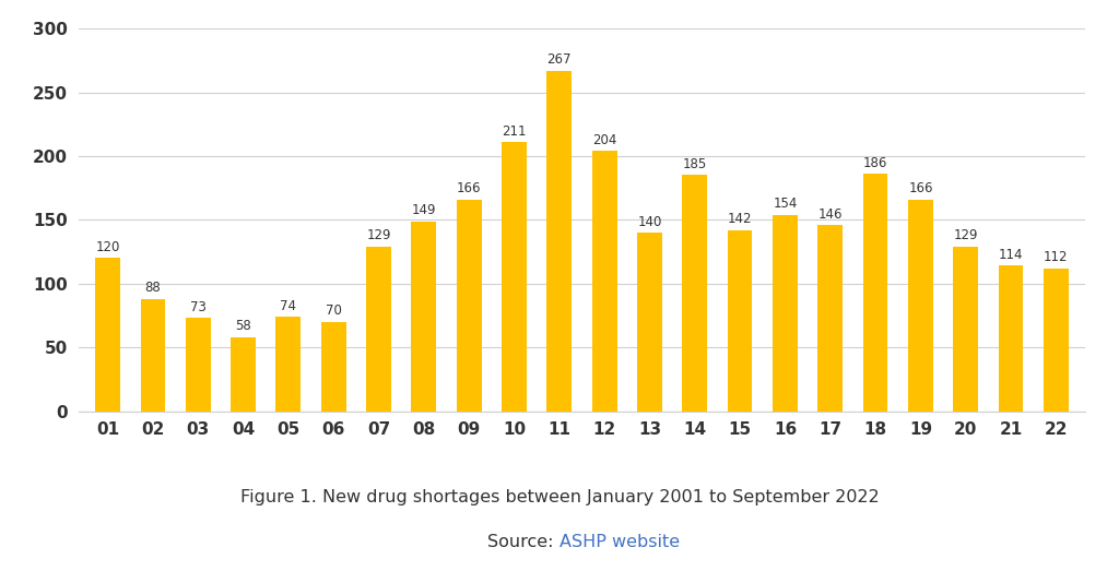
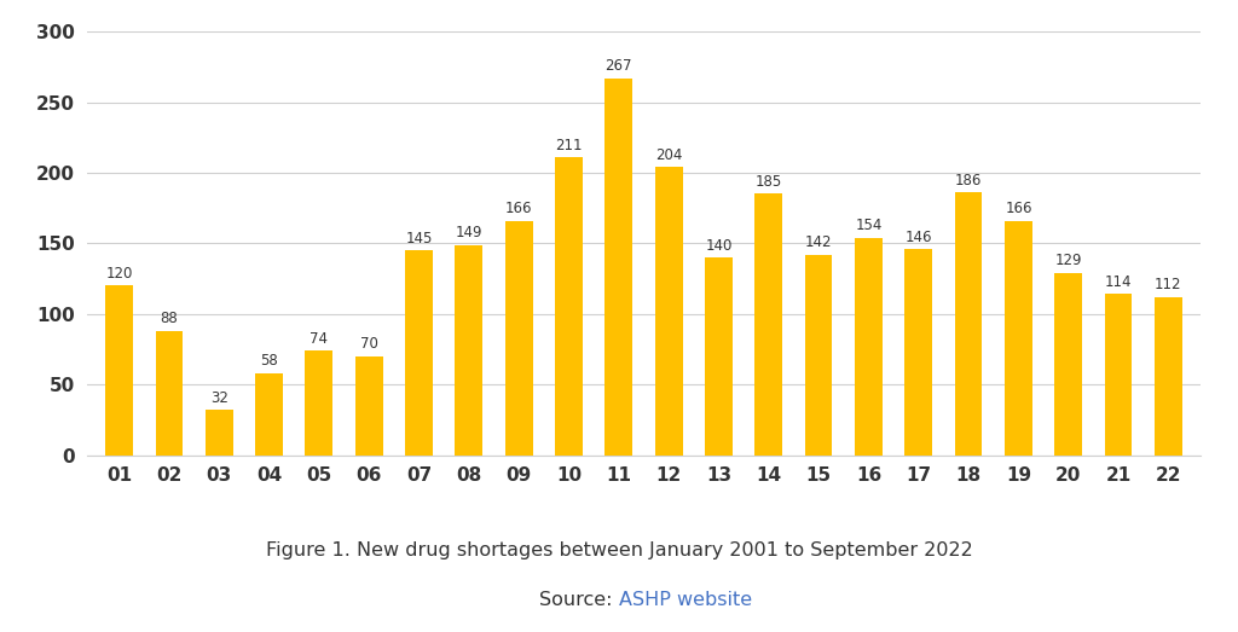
03: 73 -> 32
07: 129 -> 145
